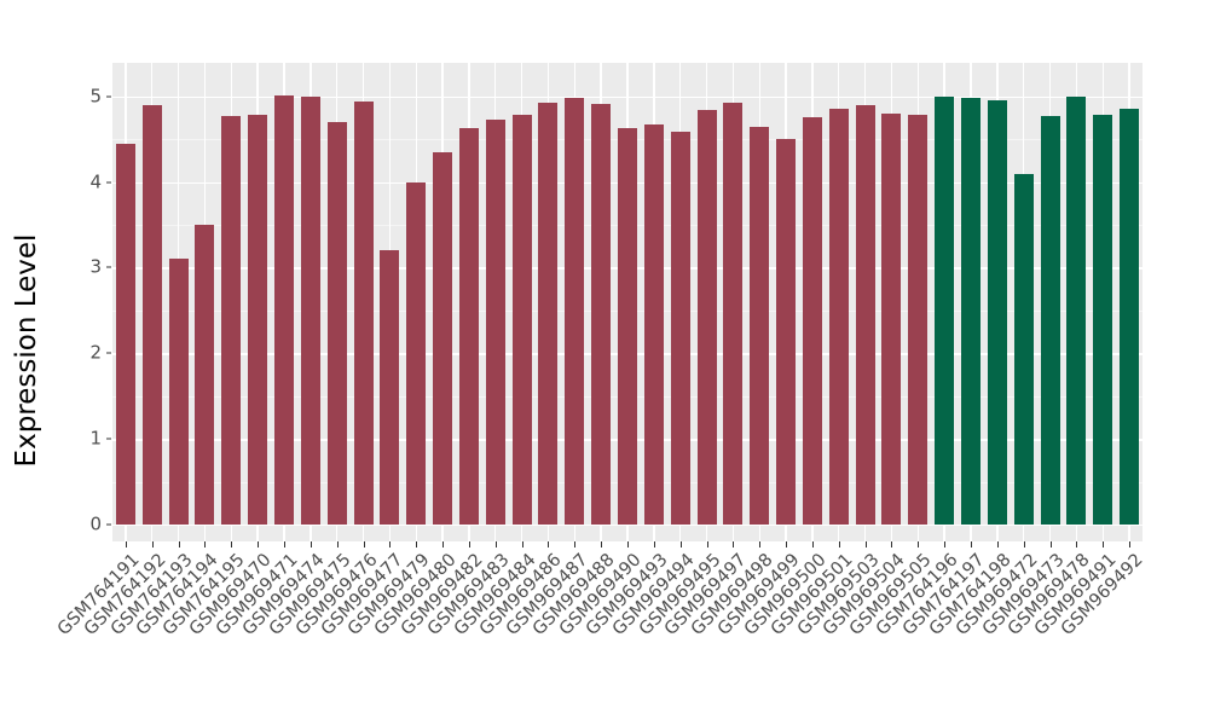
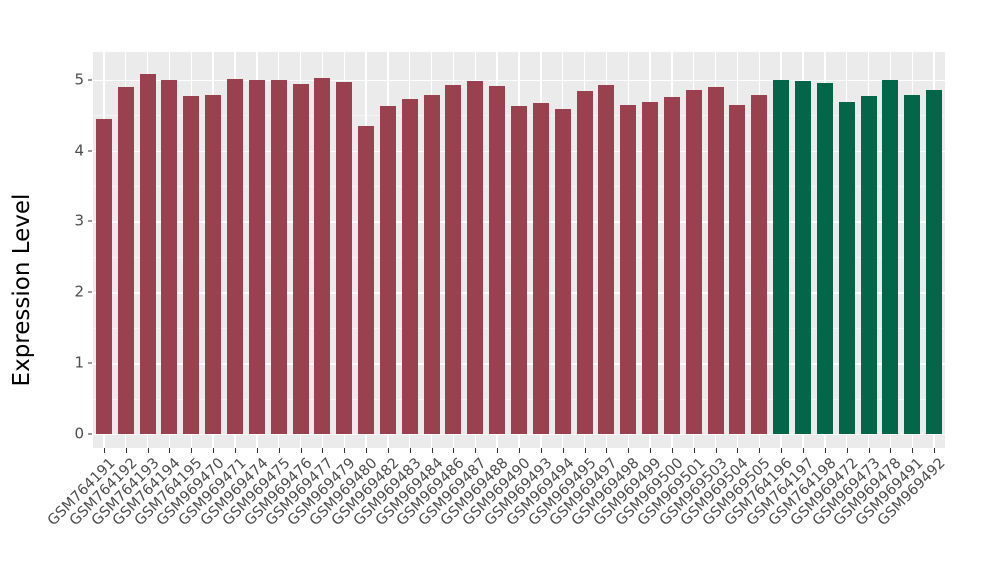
GSM764193: 3.1 -> 5.1
GSM764194: 3.5 -> 5.0
GSM969475: 4.7 -> 5.0
GSM969477: 3.2 -> 5.0
GSM969479: 4.0 -> 5.0
GSM969499: 4.5 -> 4.7
GSM969504: 4.8 -> 4.6
GSM969472: 4.1 -> 4.7
